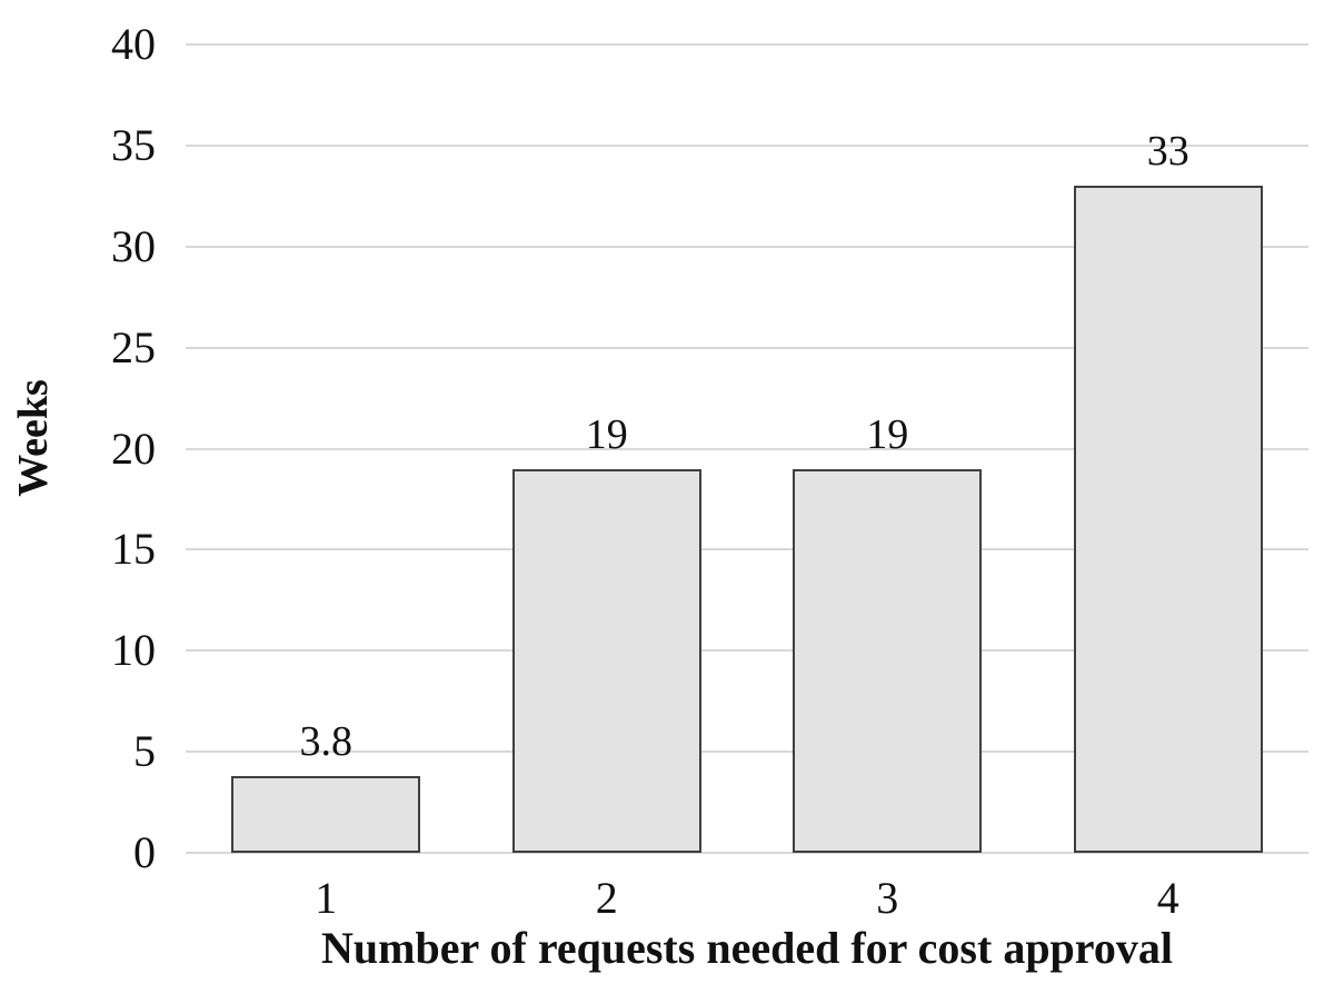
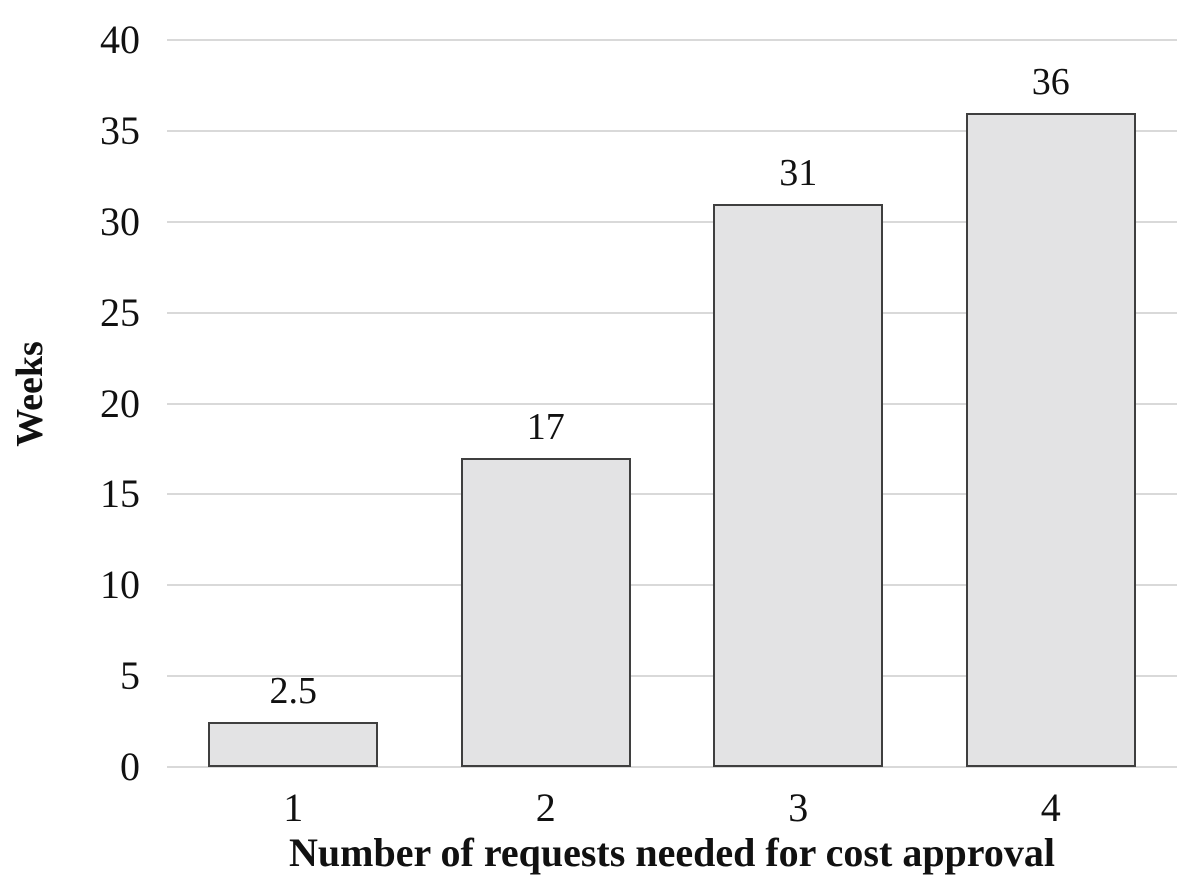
1: 3.8 -> 2.5
2: 19 -> 17
3: 19 -> 31
4: 33 -> 36
